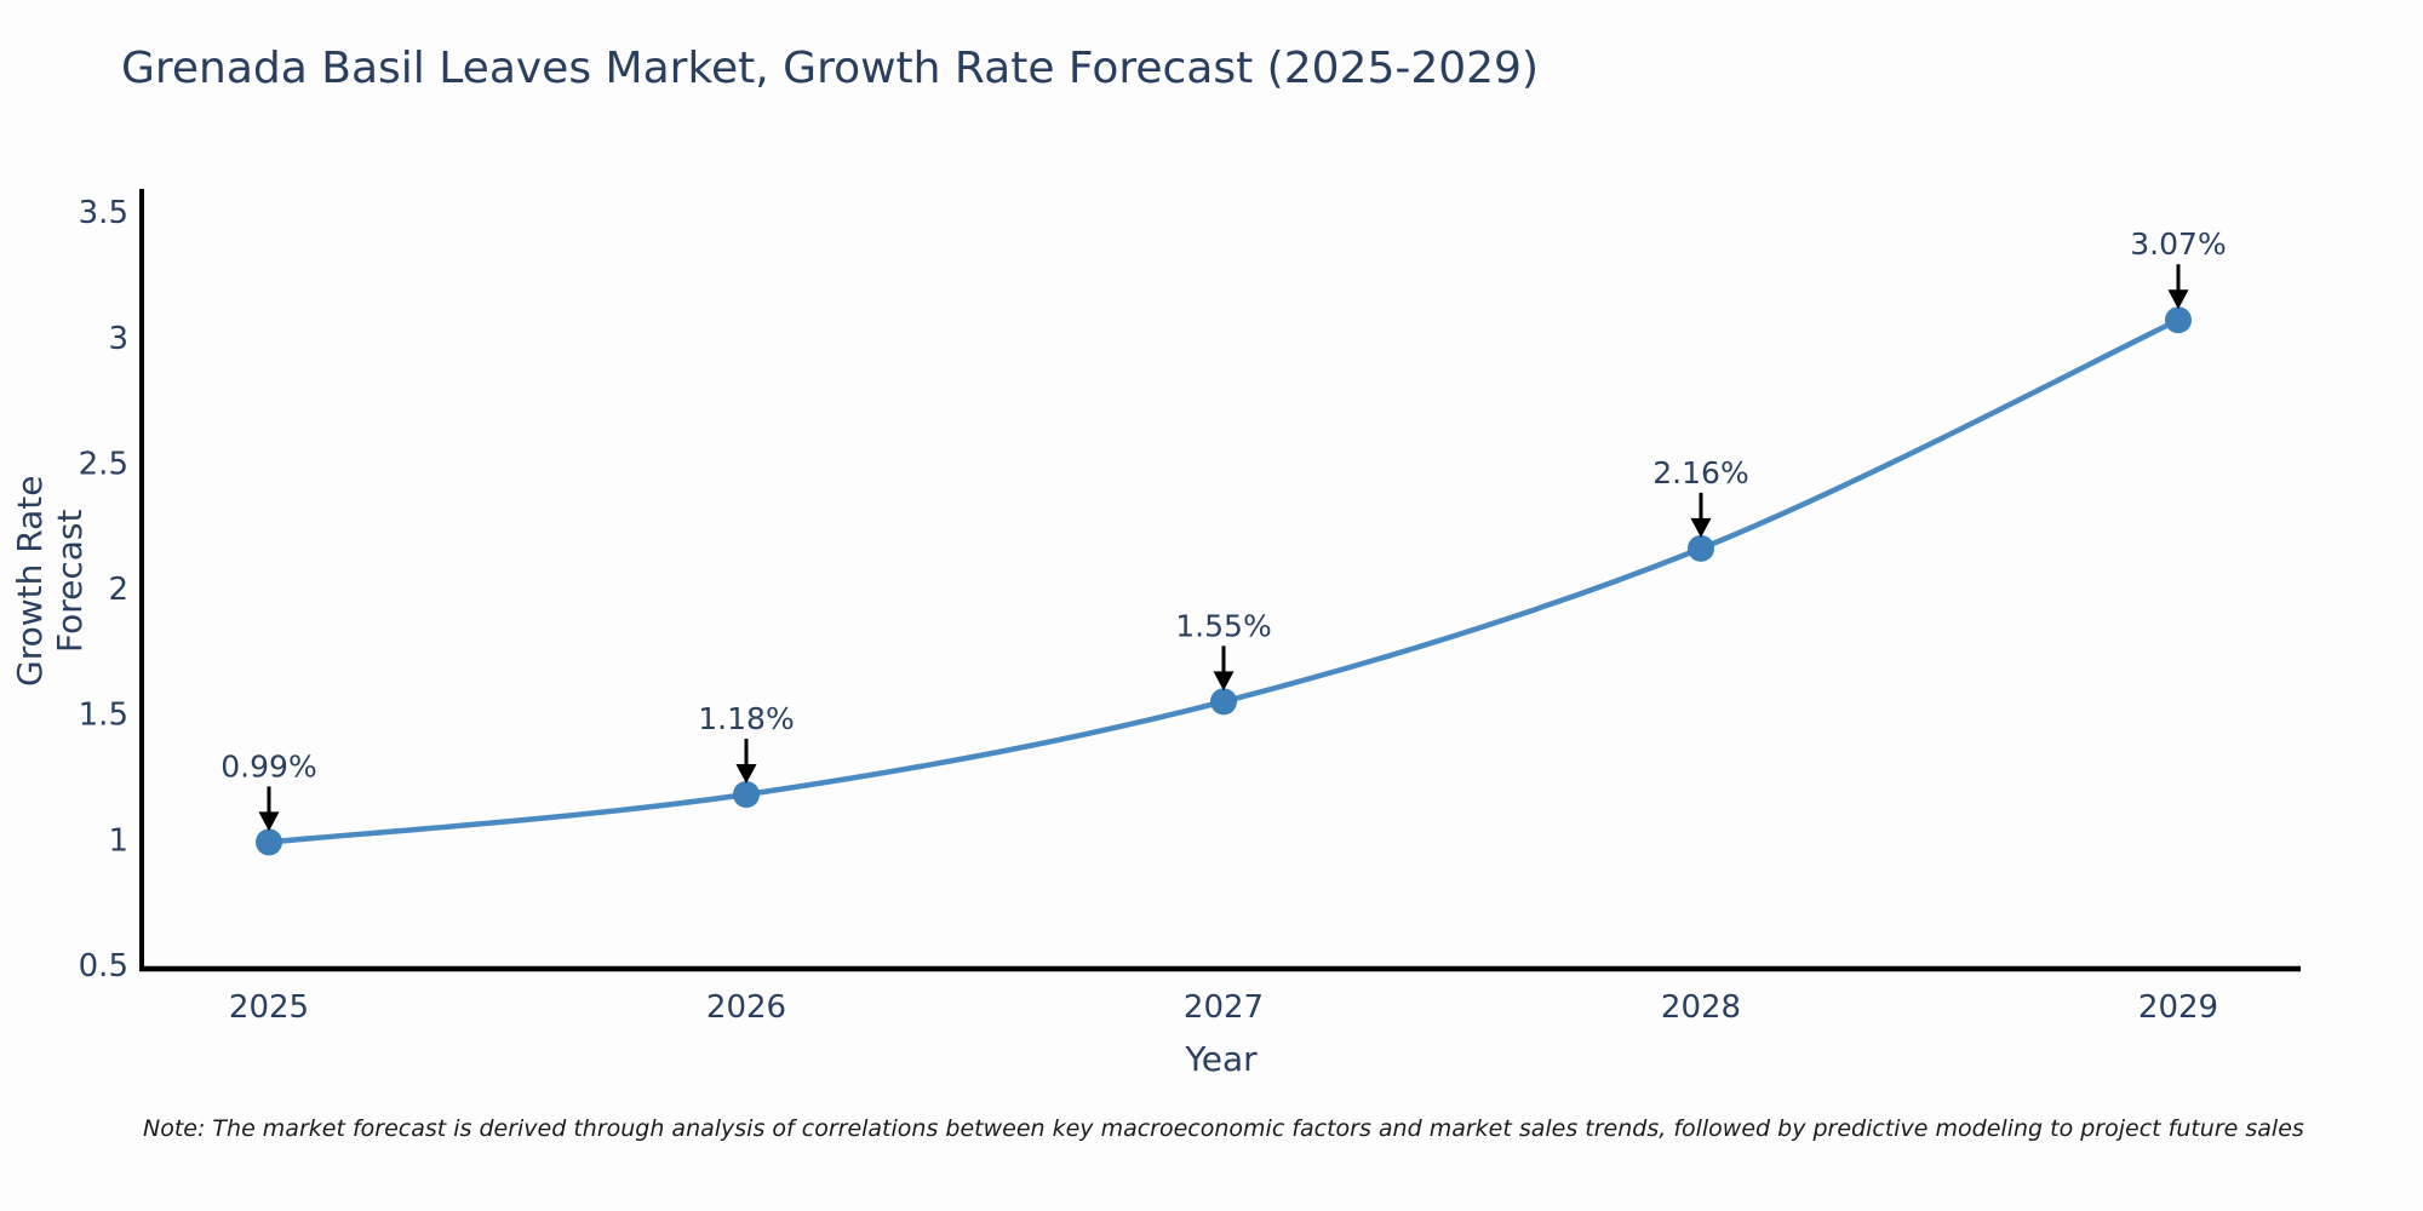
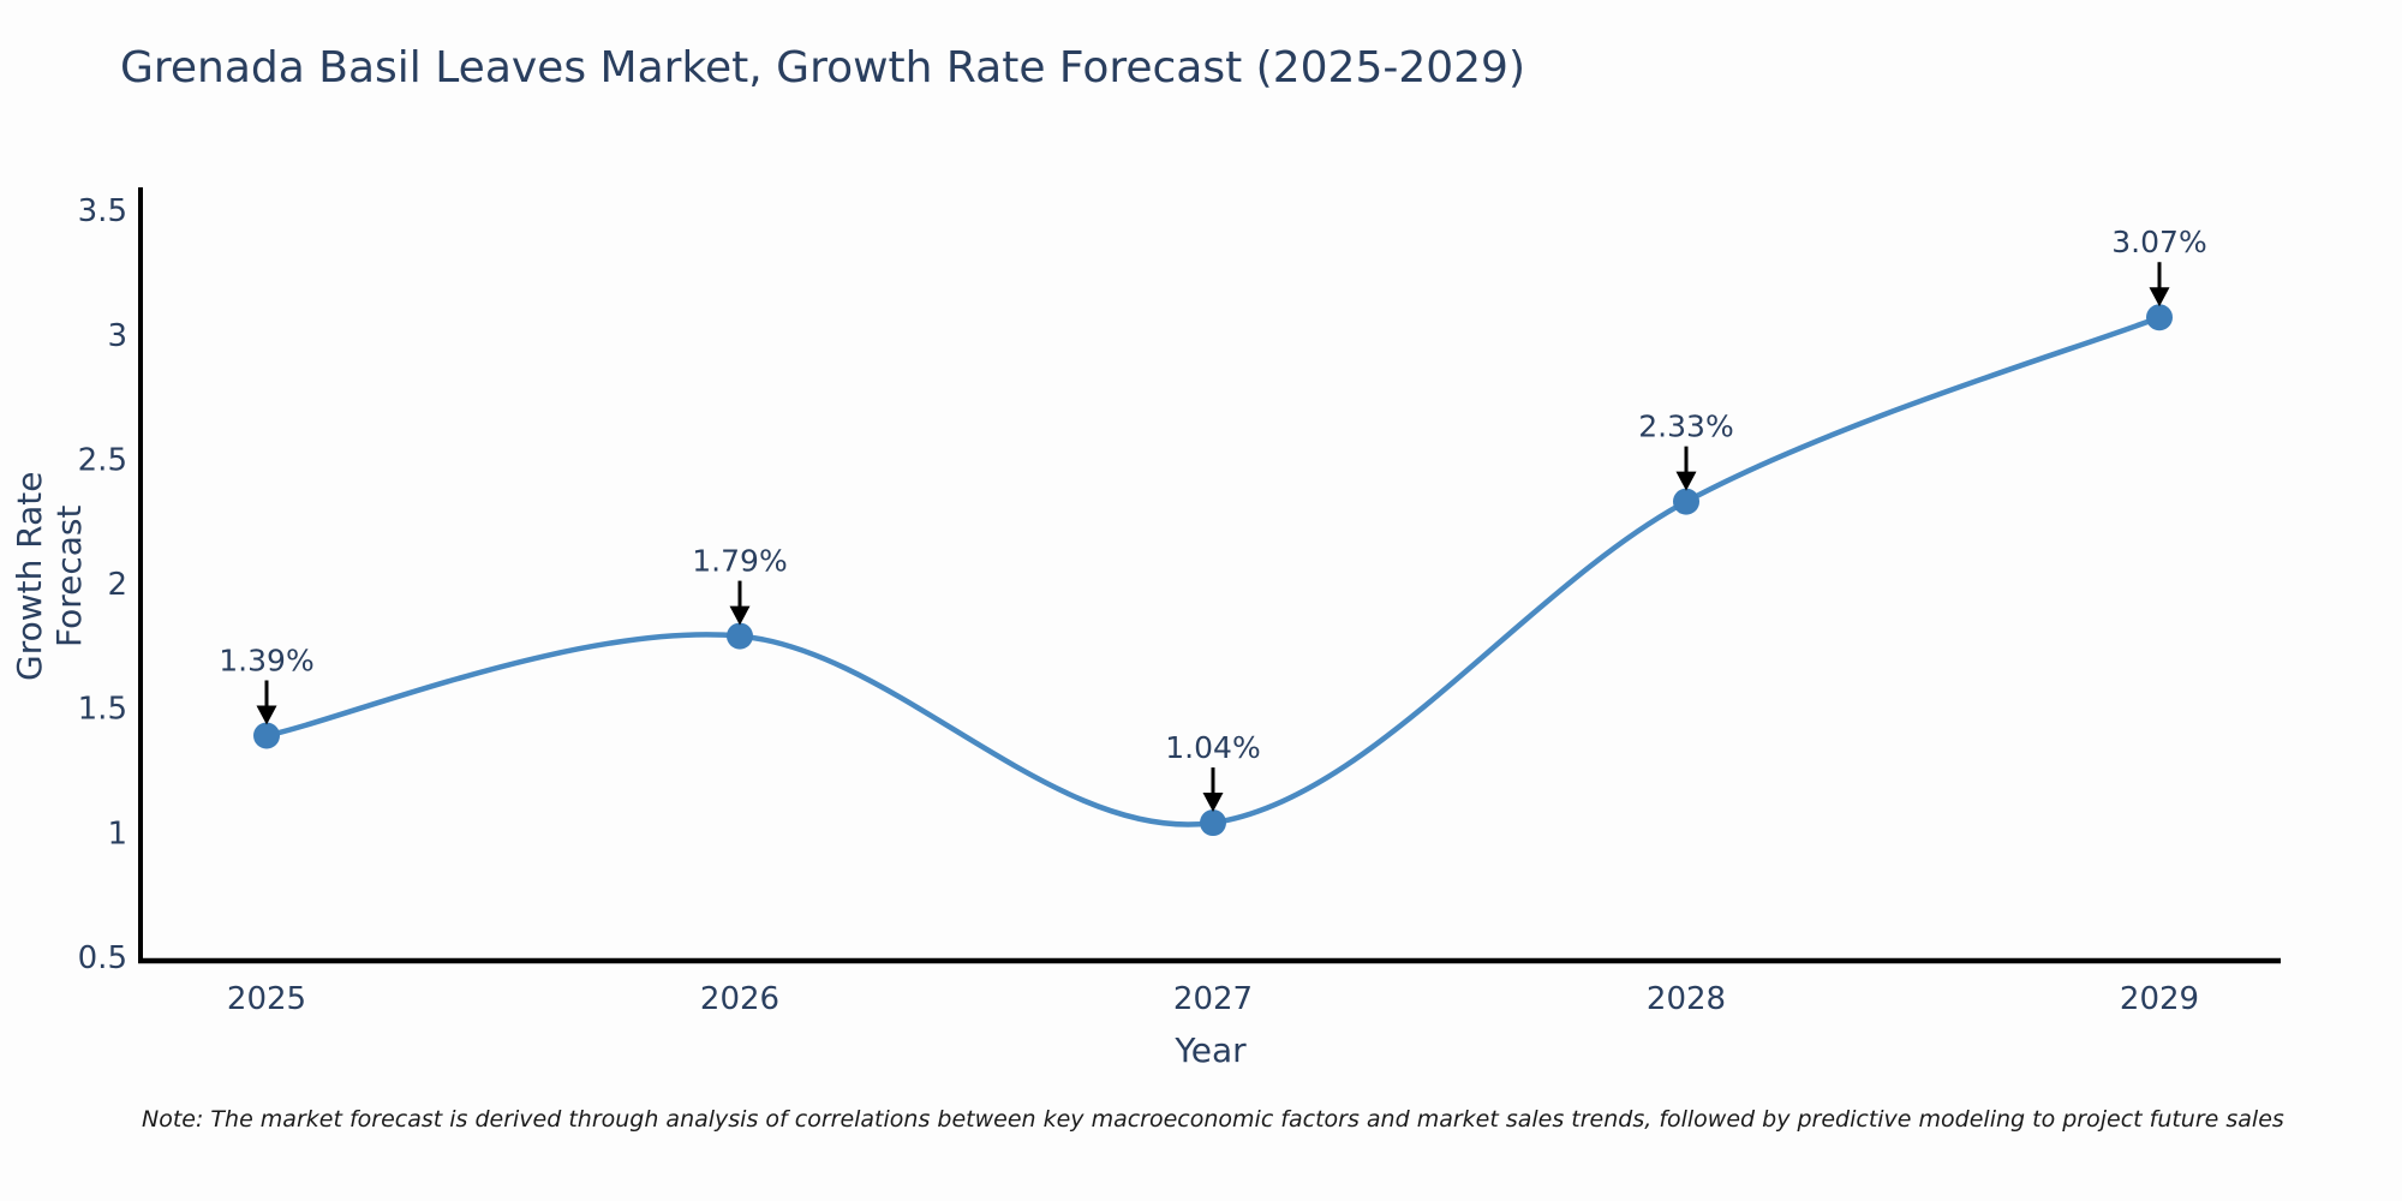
2025: 0.99% -> 1.39%
2026: 1.18% -> 1.79%
2027: 1.55% -> 1.04%
2028: 2.16% -> 2.33%
